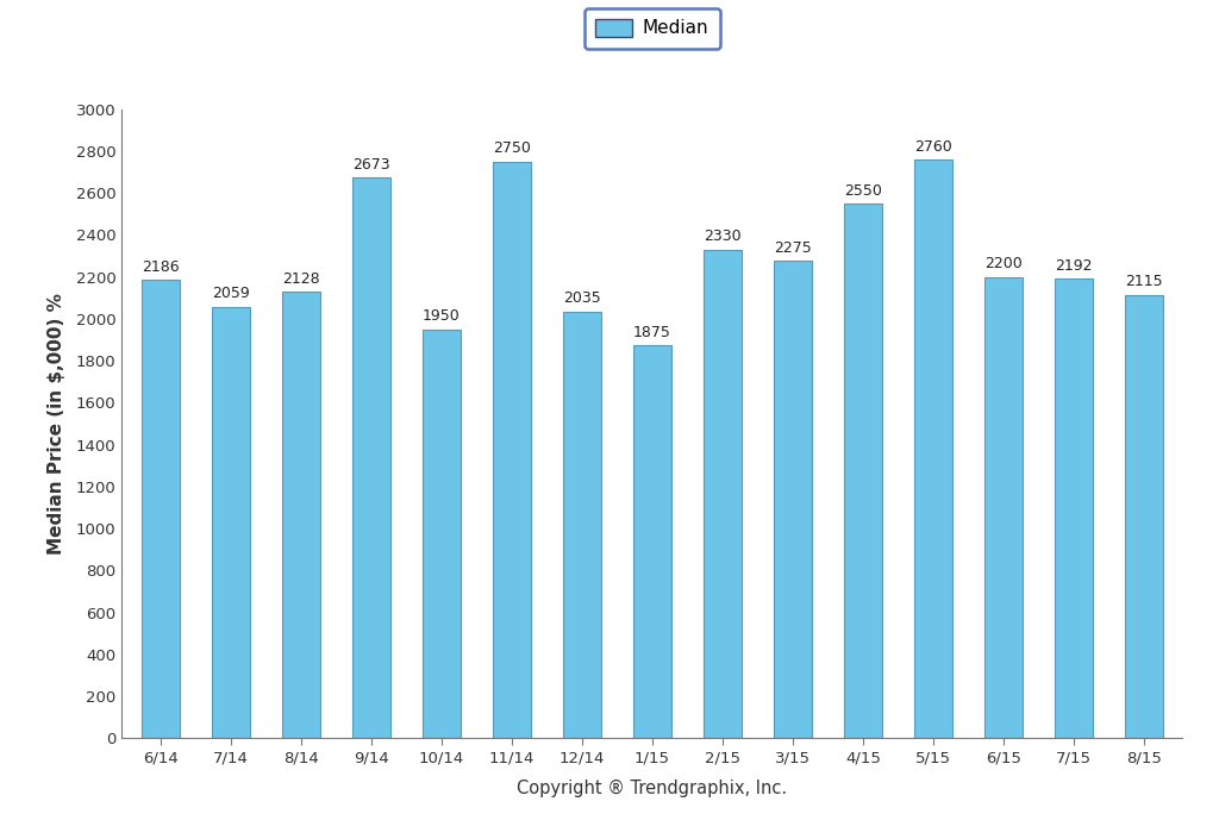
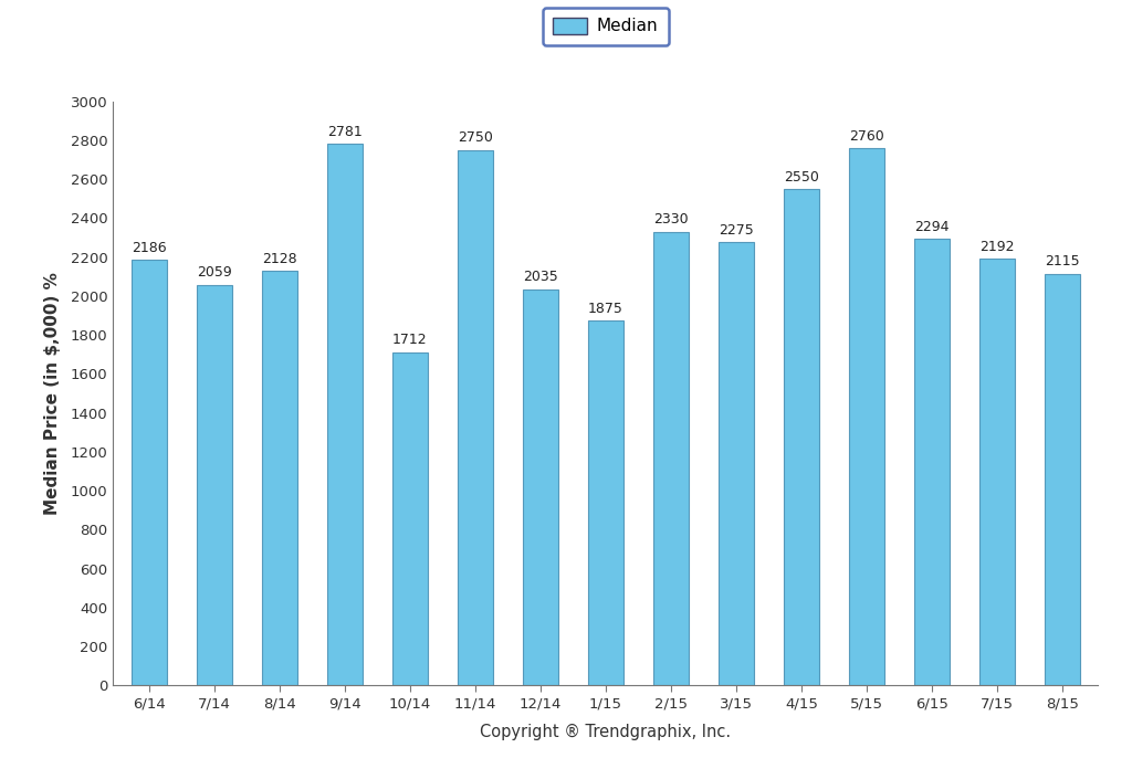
9/14: 2673 -> 2781
10/14: 1950 -> 1712
6/15: 2200 -> 2294
